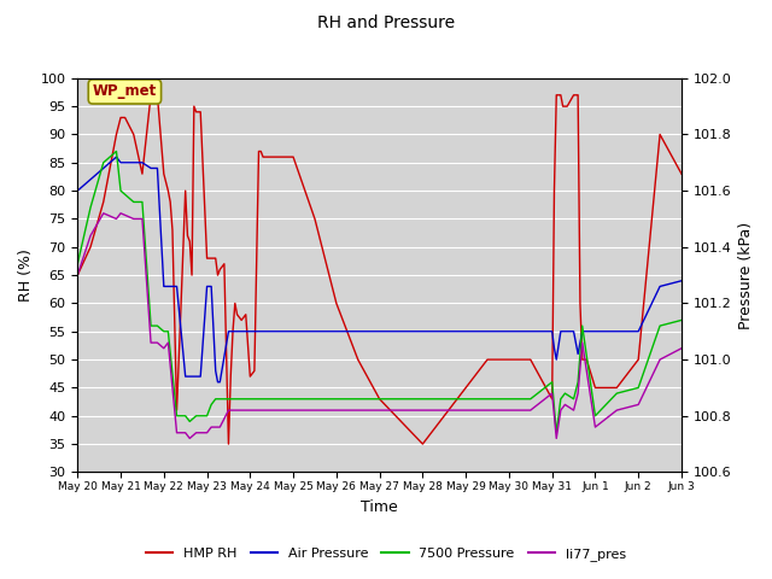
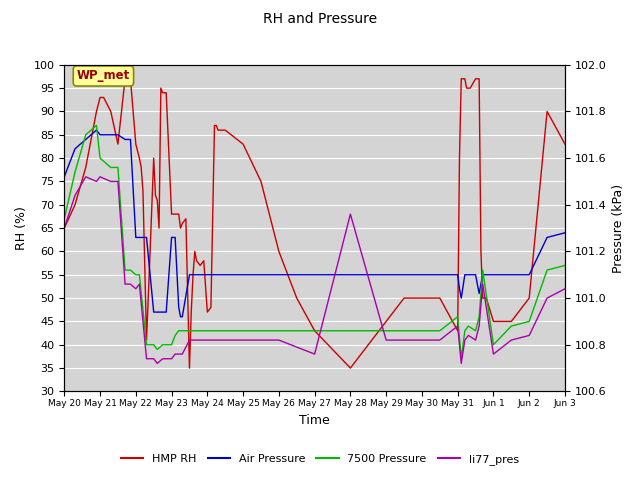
Air Pressure/May 20: 80 -> 76
HMP RH/May 25: 86 -> 83
li77_pres/May 27: 41 -> 38
li77_pres/May 28: 41 -> 68
